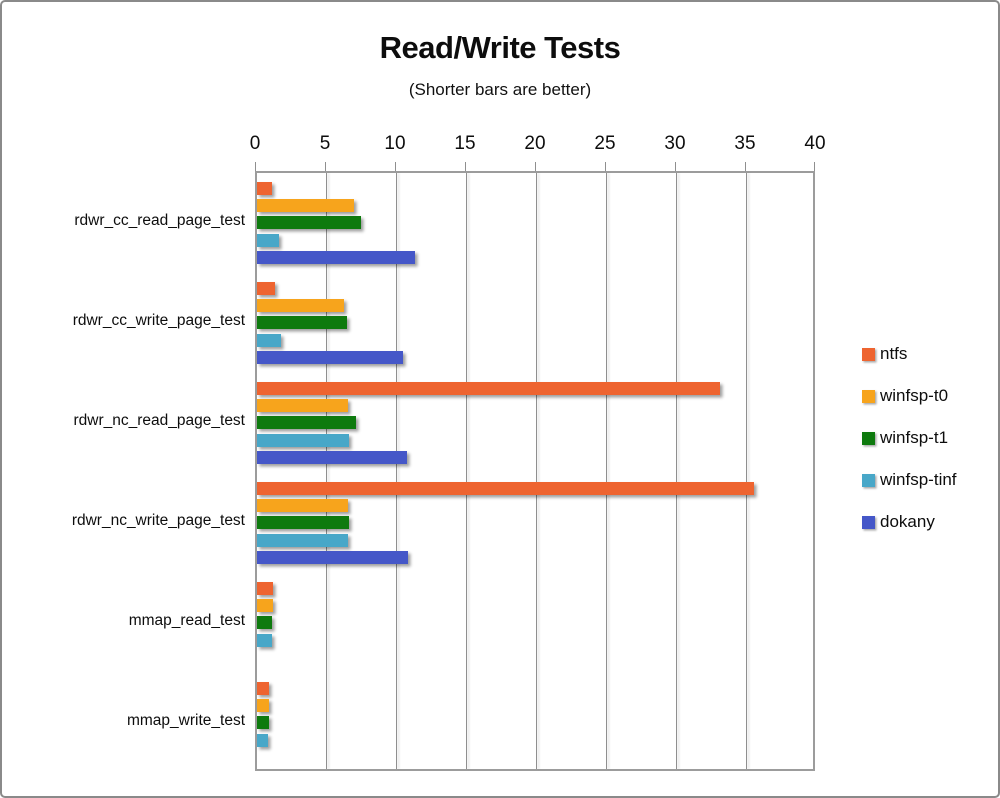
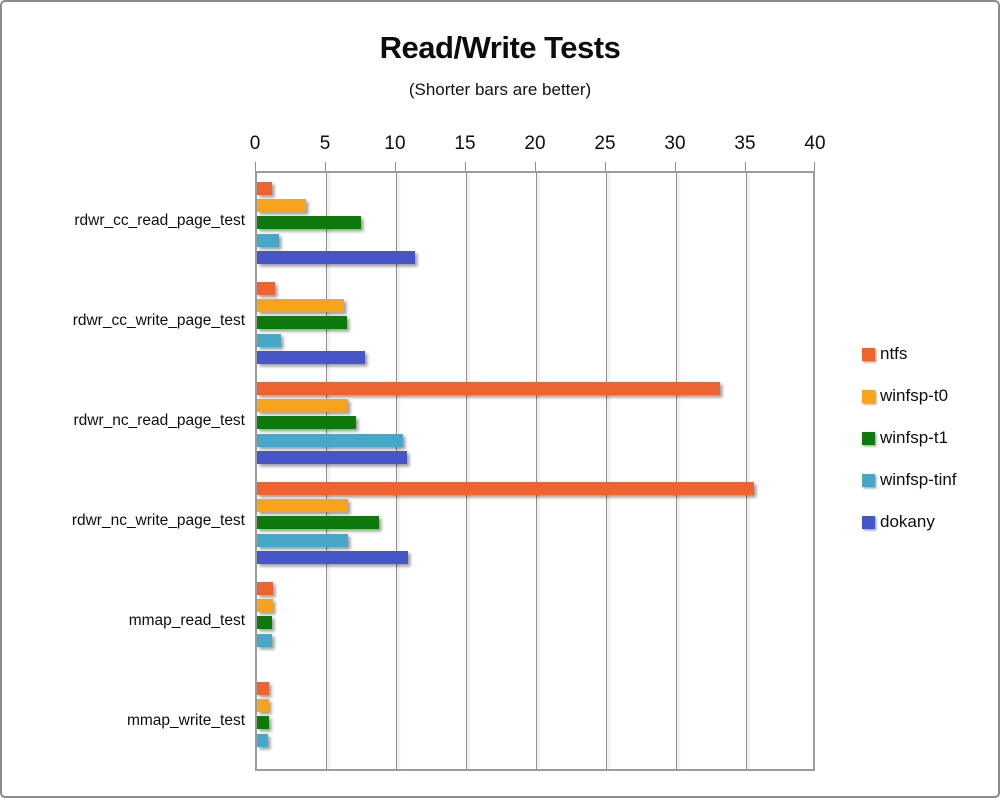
winfsp-t0/rdwr_cc_read_page_test: 6.9 -> 3.5
dokany/rdwr_cc_write_page_test: 10.4 -> 7.7
winfsp-tinf/rdwr_nc_read_page_test: 6.6 -> 10.4
winfsp-t1/rdwr_nc_write_page_test: 6.6 -> 8.7
